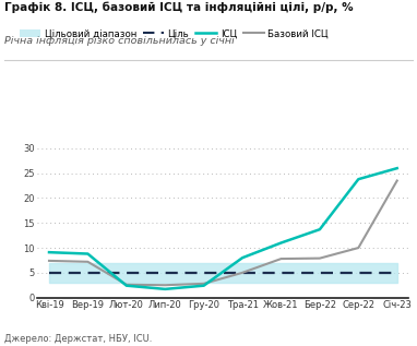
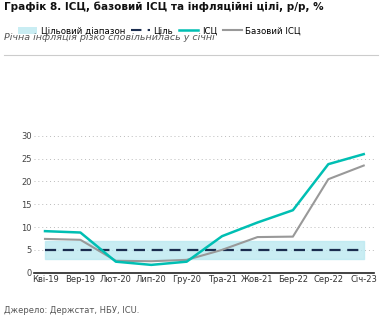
Базовий ІСЦ/Сер-22: 10.0 -> 20.5
